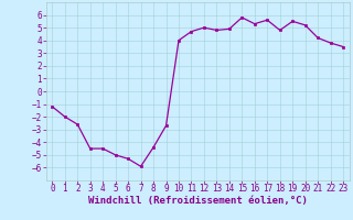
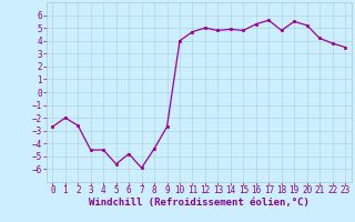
0: -1.2 -> -2.7
5: -5.0 -> -5.6
6: -5.3 -> -4.8
15: 5.8 -> 4.8
